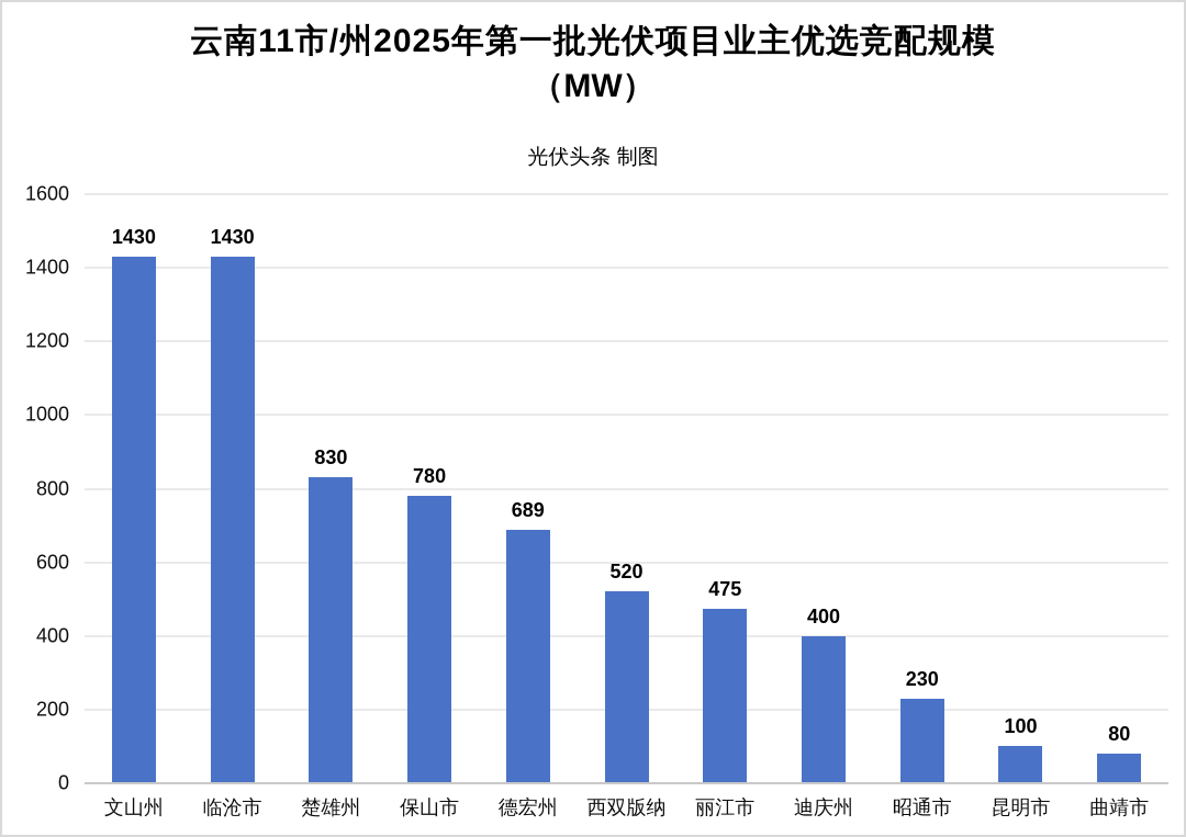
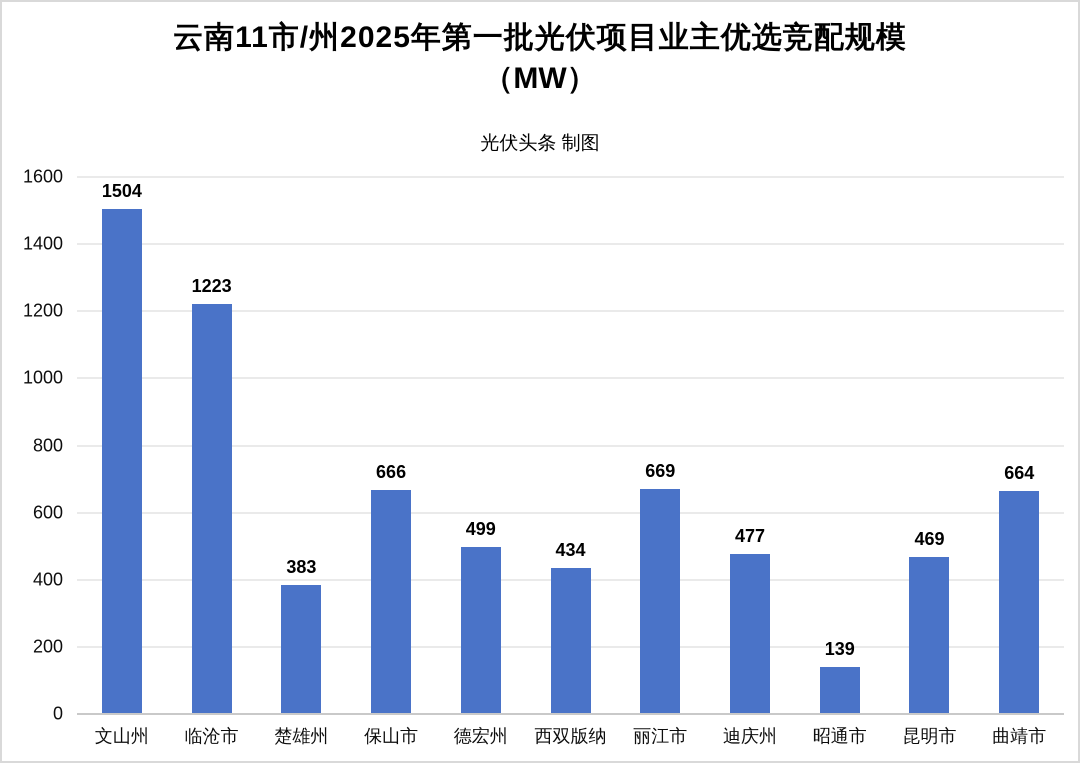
文山州: 1430 -> 1504
临沧市: 1430 -> 1223
楚雄州: 830 -> 383
保山市: 780 -> 666
德宏州: 689 -> 499
西双版纳: 520 -> 434
丽江市: 475 -> 669
迪庆州: 400 -> 477
昭通市: 230 -> 139
昆明市: 100 -> 469
曲靖市: 80 -> 664
